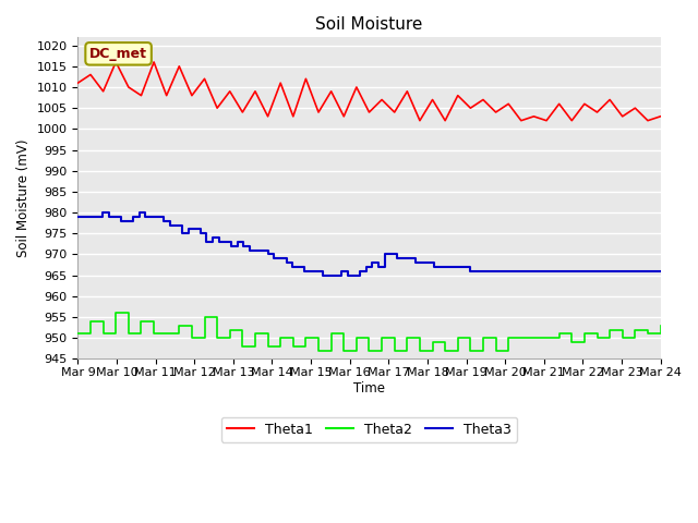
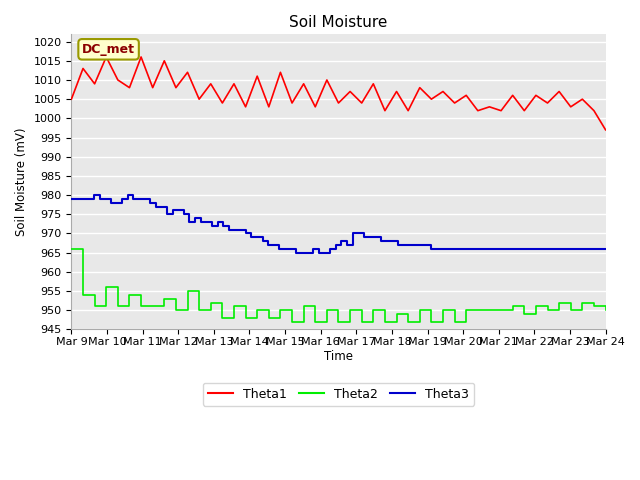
Theta1/Mar 9: 1011 -> 1005
Theta2/Mar 9: 951 -> 966
Theta1/Mar 24: 1003 -> 997
Theta2/Mar 24: 953 -> 950
